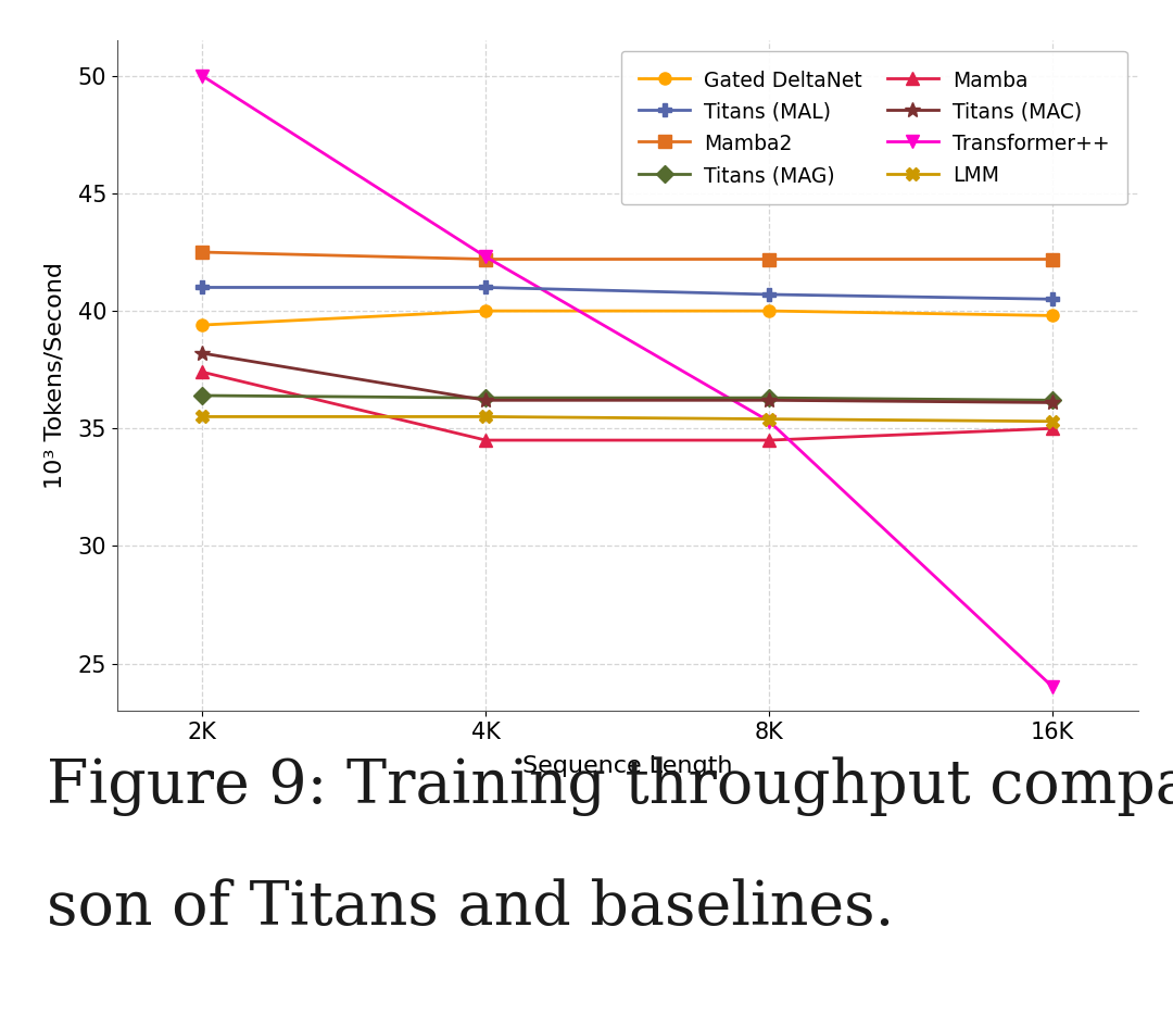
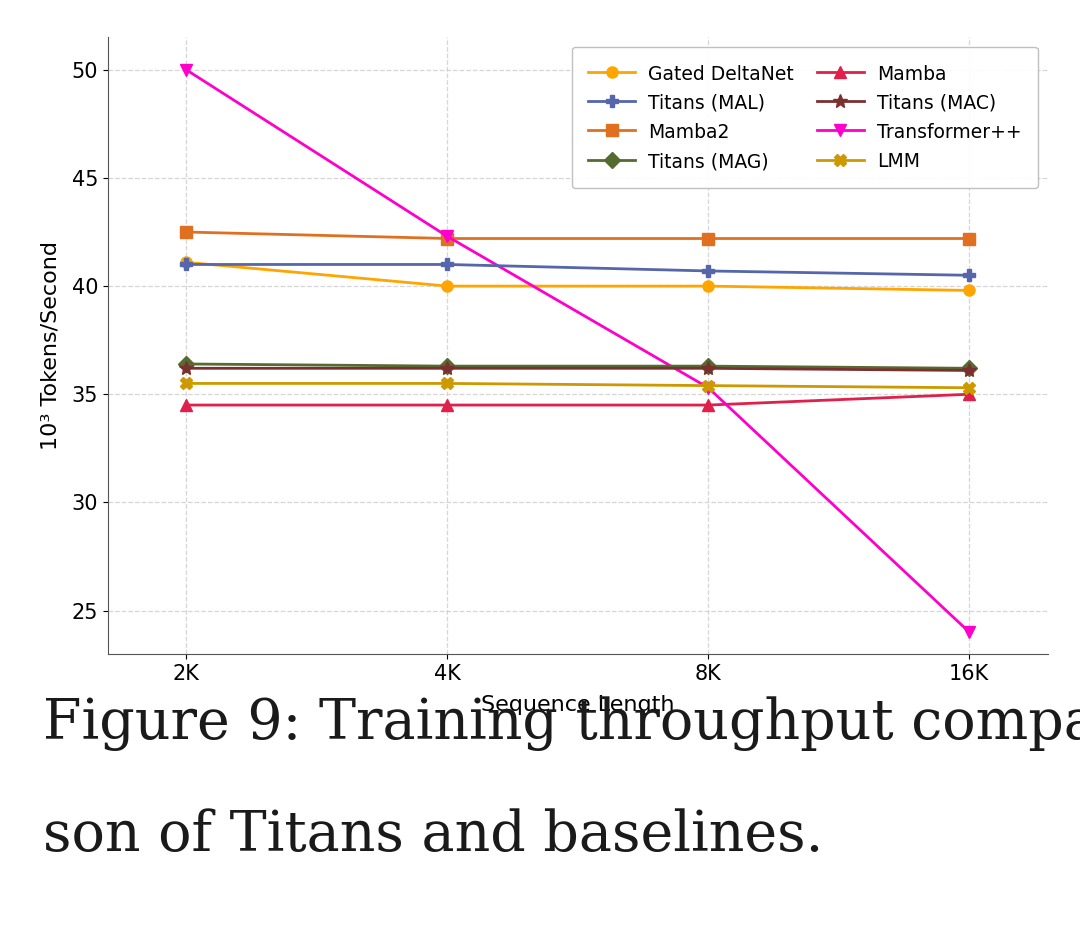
Gated DeltaNet/2K: 39.4 -> 41.1
Mamba/2K: 37.4 -> 34.5
Titans (MAC)/2K: 38.2 -> 36.2
